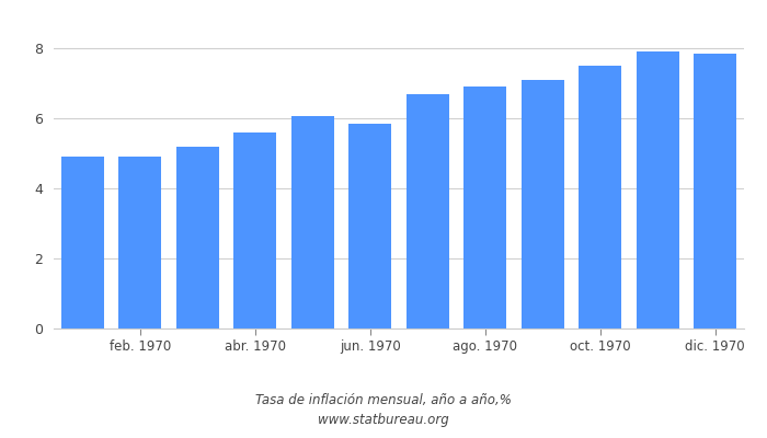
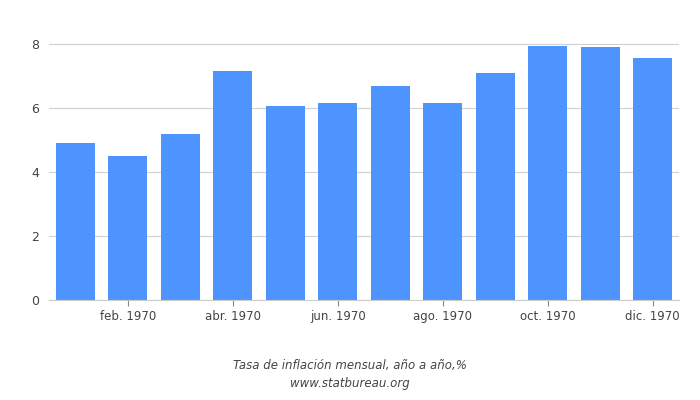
feb. 1970: 4.90 -> 4.50
abr. 1970: 5.60 -> 7.15
jun. 1970: 5.85 -> 6.15
ago. 1970: 6.90 -> 6.15
oct. 1970: 7.50 -> 7.95
dic. 1970: 7.85 -> 7.55
